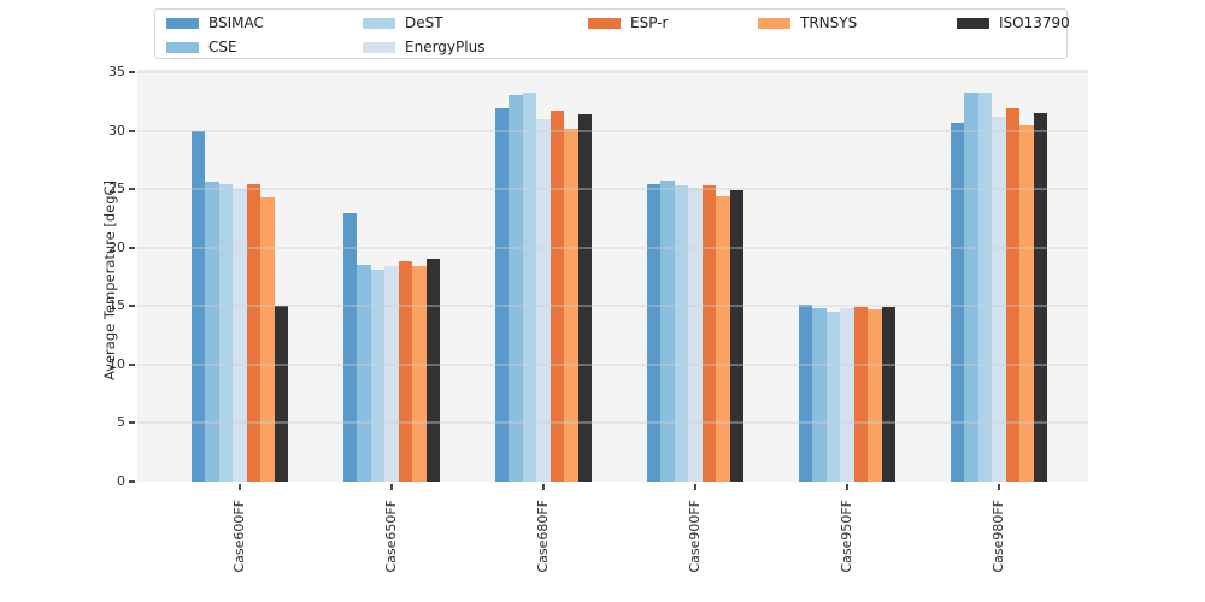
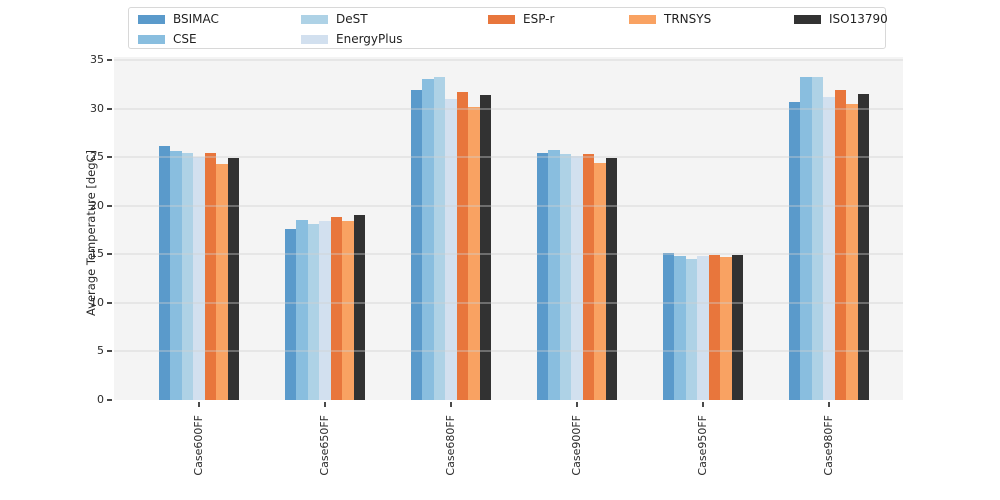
BSIMAC/Case600FF: 30 -> 26
ISO13790/Case600FF: 15 -> 25
BSIMAC/Case650FF: 23 -> 18
